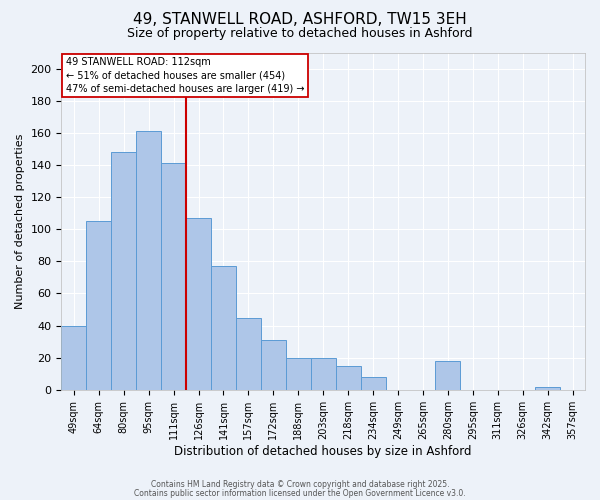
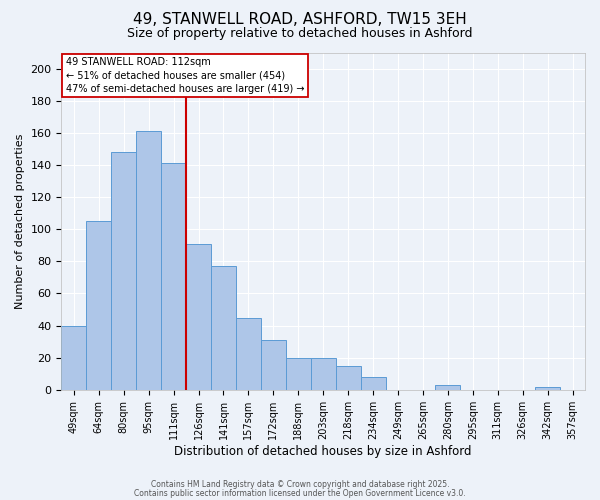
126sqm: 107 -> 91
280sqm: 18 -> 3
